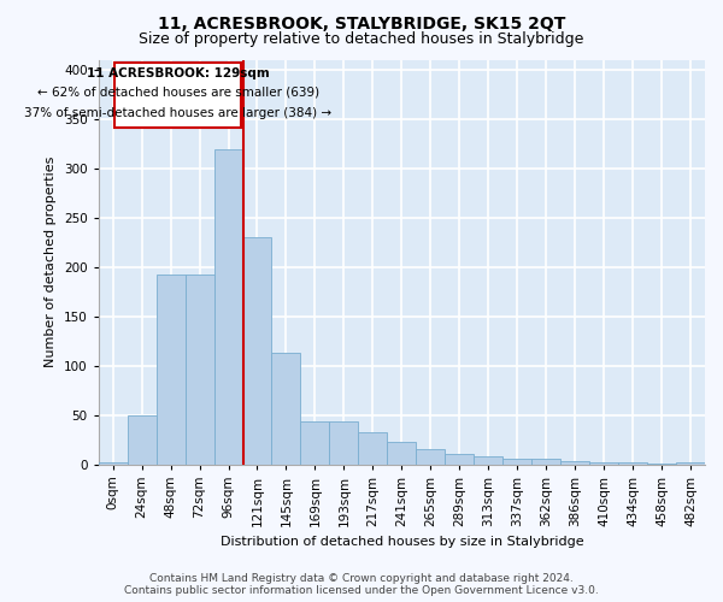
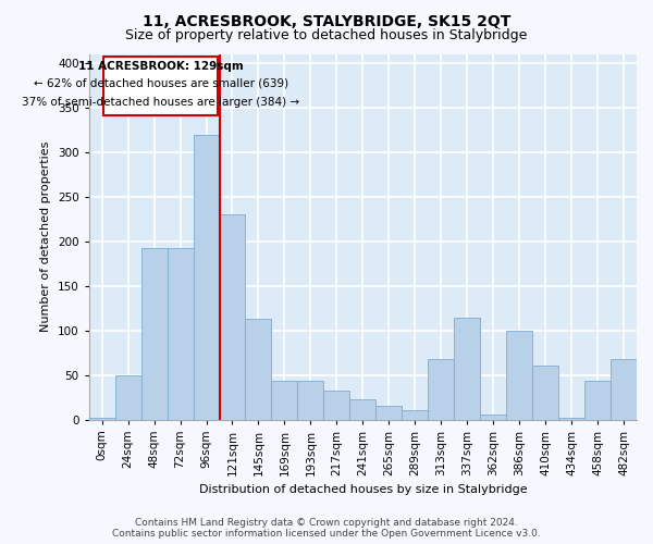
313sqm: 8 -> 68
337sqm: 5 -> 114
386sqm: 3 -> 100
410sqm: 2 -> 60
458sqm: 1 -> 44
482sqm: 2 -> 68
